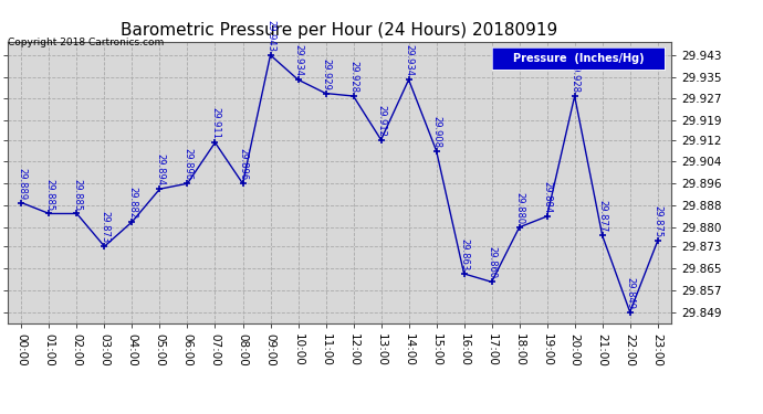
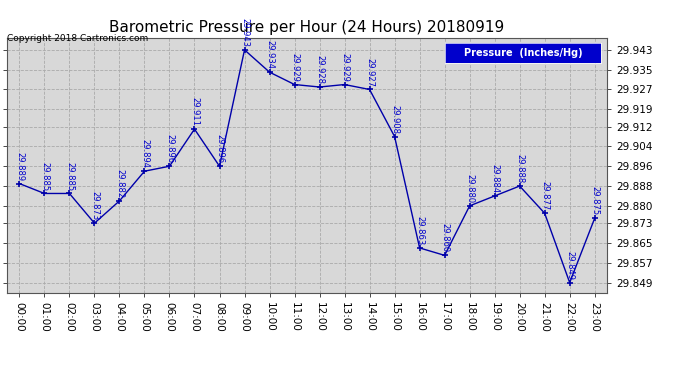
13:00: 29.912 -> 29.929
14:00: 29.934 -> 29.927
20:00: 29.928 -> 29.888
